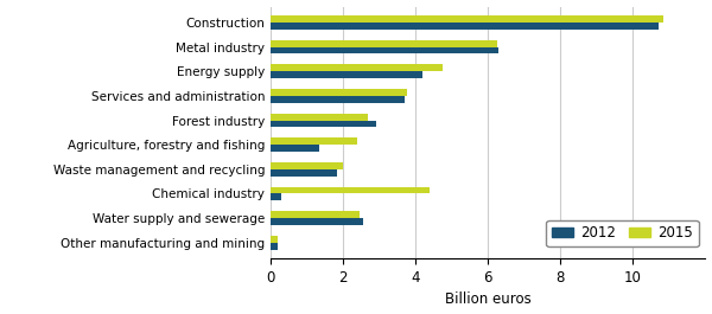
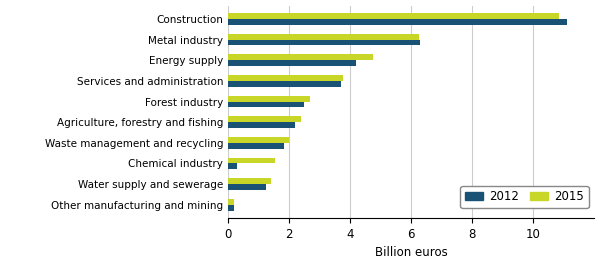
2012/Construction: 10.70 -> 11.10
2012/Forest industry: 2.90 -> 2.50
2012/Agriculture, forestry and fishing: 1.35 -> 2.20
2015/Chemical industry: 4.40 -> 1.55
2015/Water supply and sewerage: 2.45 -> 1.40
2012/Water supply and sewerage: 2.55 -> 1.25
